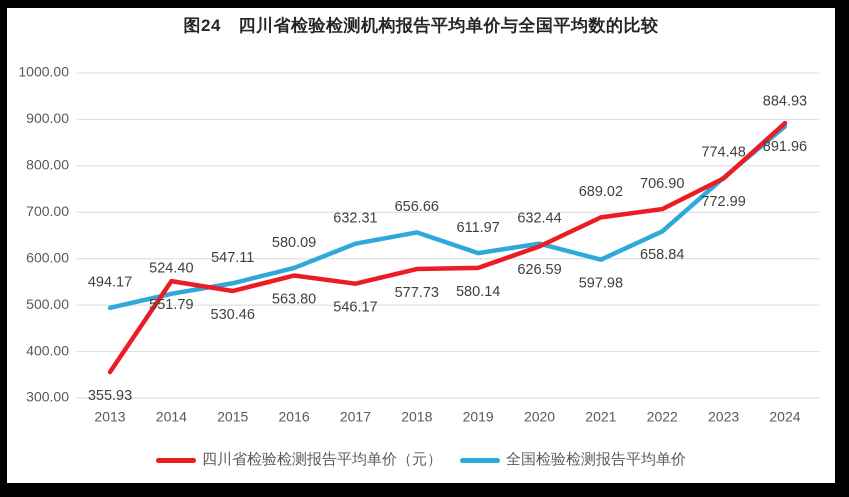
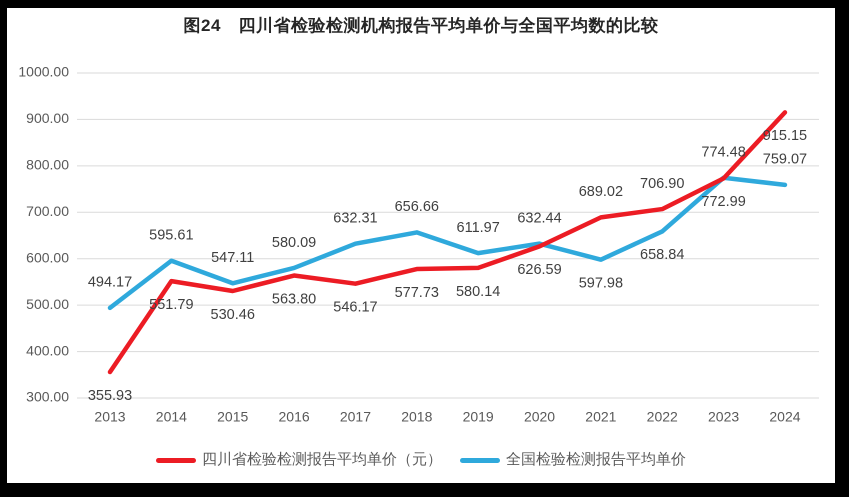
全国检验检测报告平均单价/2014: 524.40 -> 595.61
四川省检验检测报告平均单价（元）/2024: 891.96 -> 915.15
全国检验检测报告平均单价/2024: 884.93 -> 759.07
